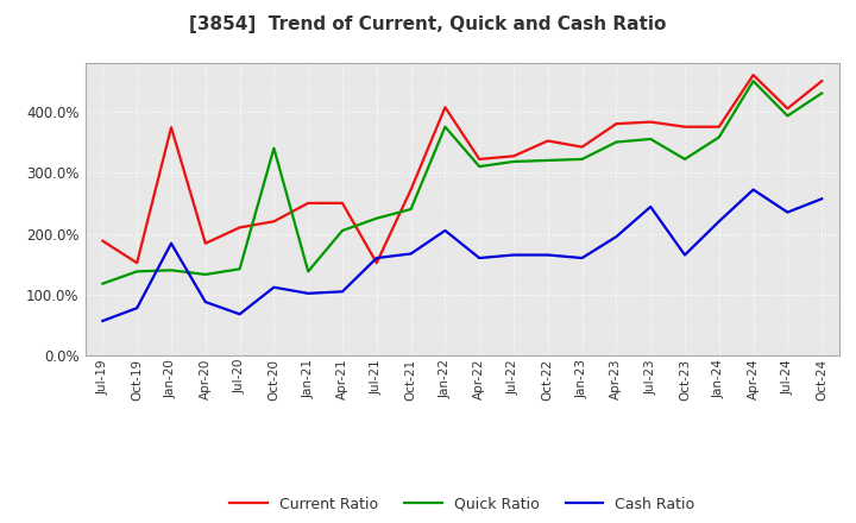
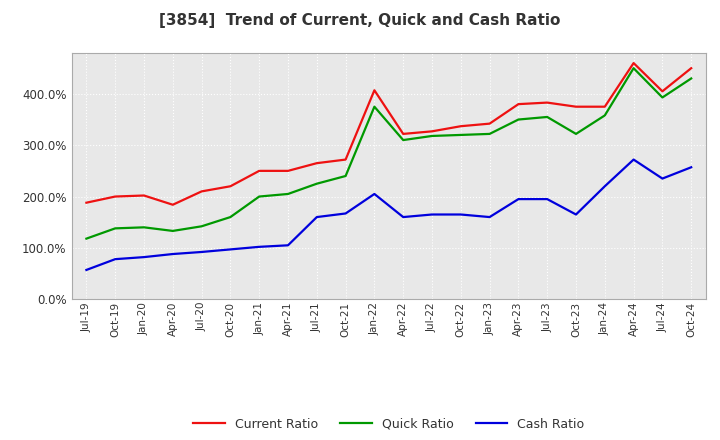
Current Ratio/Oct-19: 152% -> 200%
Current Ratio/Jan-20: 374% -> 202%
Cash Ratio/Jan-20: 184% -> 82%
Cash Ratio/Jul-20: 68% -> 92%
Quick Ratio/Oct-20: 340% -> 160%
Cash Ratio/Oct-20: 112% -> 97%
Quick Ratio/Jan-21: 138% -> 200%
Current Ratio/Jul-21: 152% -> 265%
Current Ratio/Oct-22: 352% -> 337%
Cash Ratio/Jul-23: 244% -> 195%
